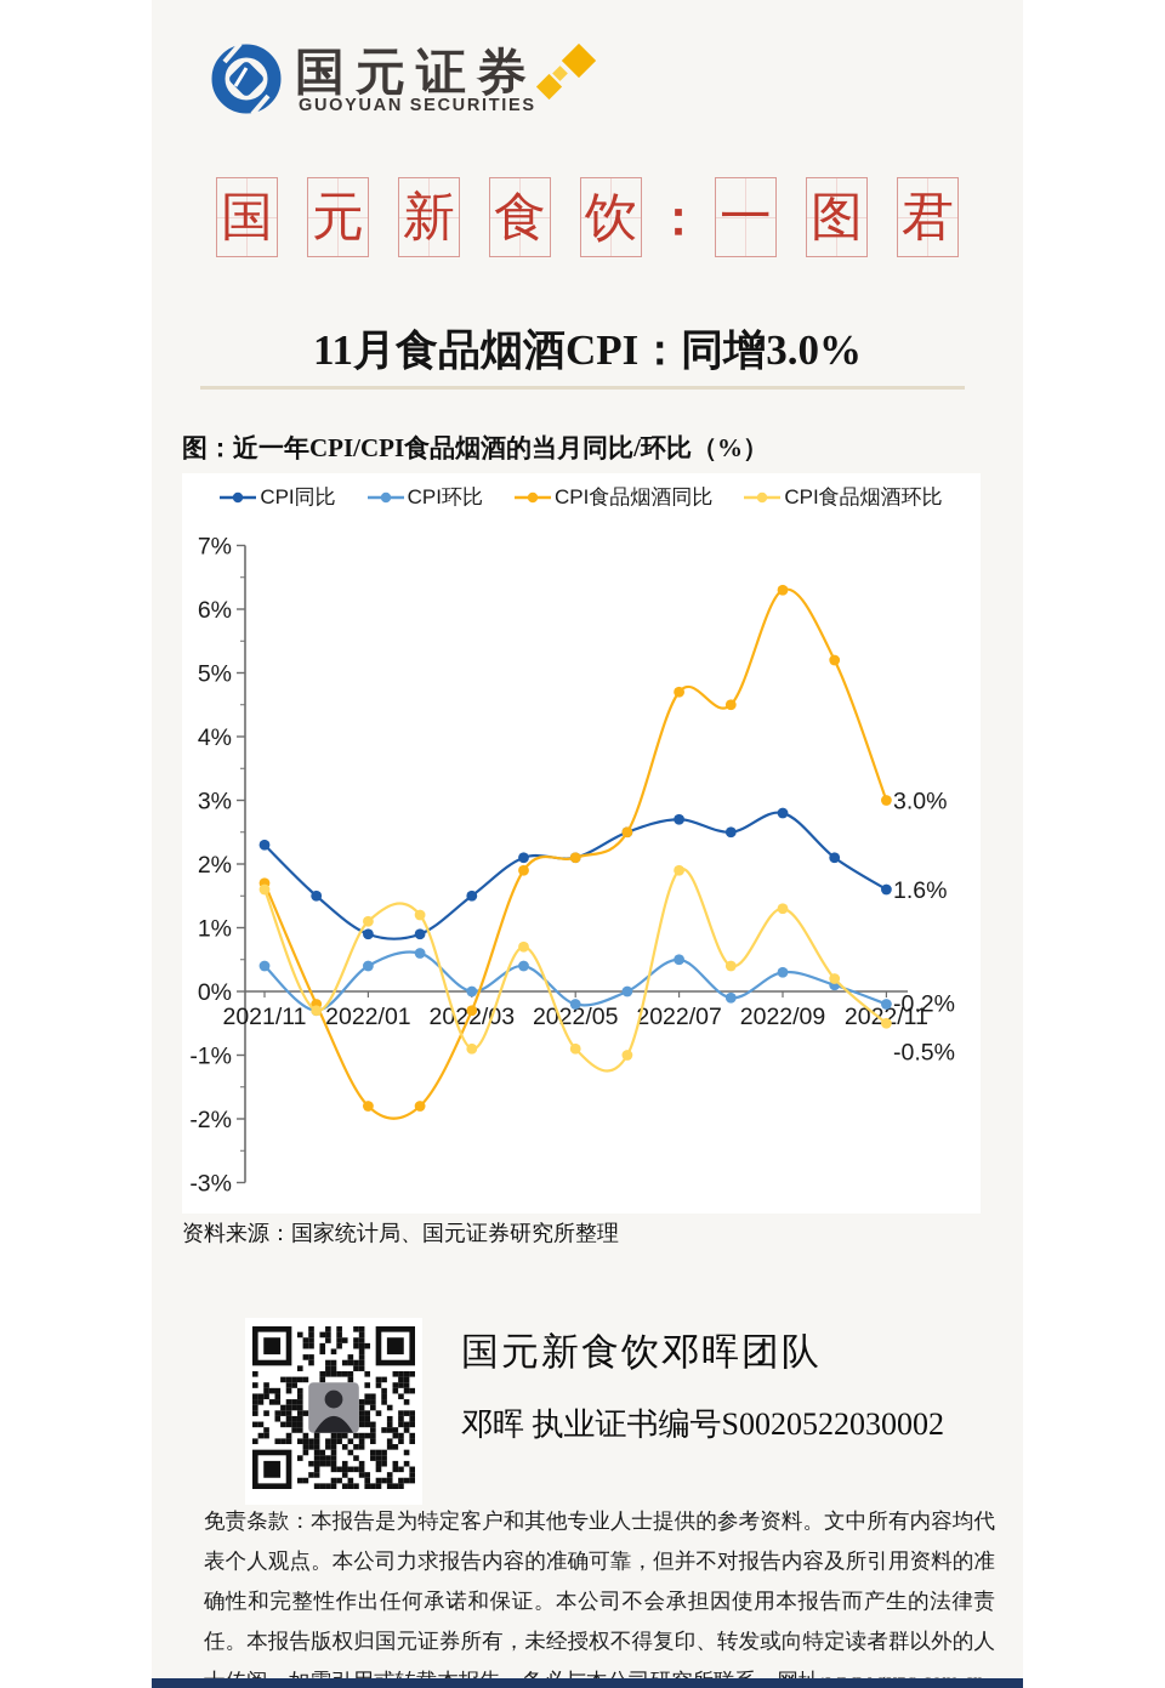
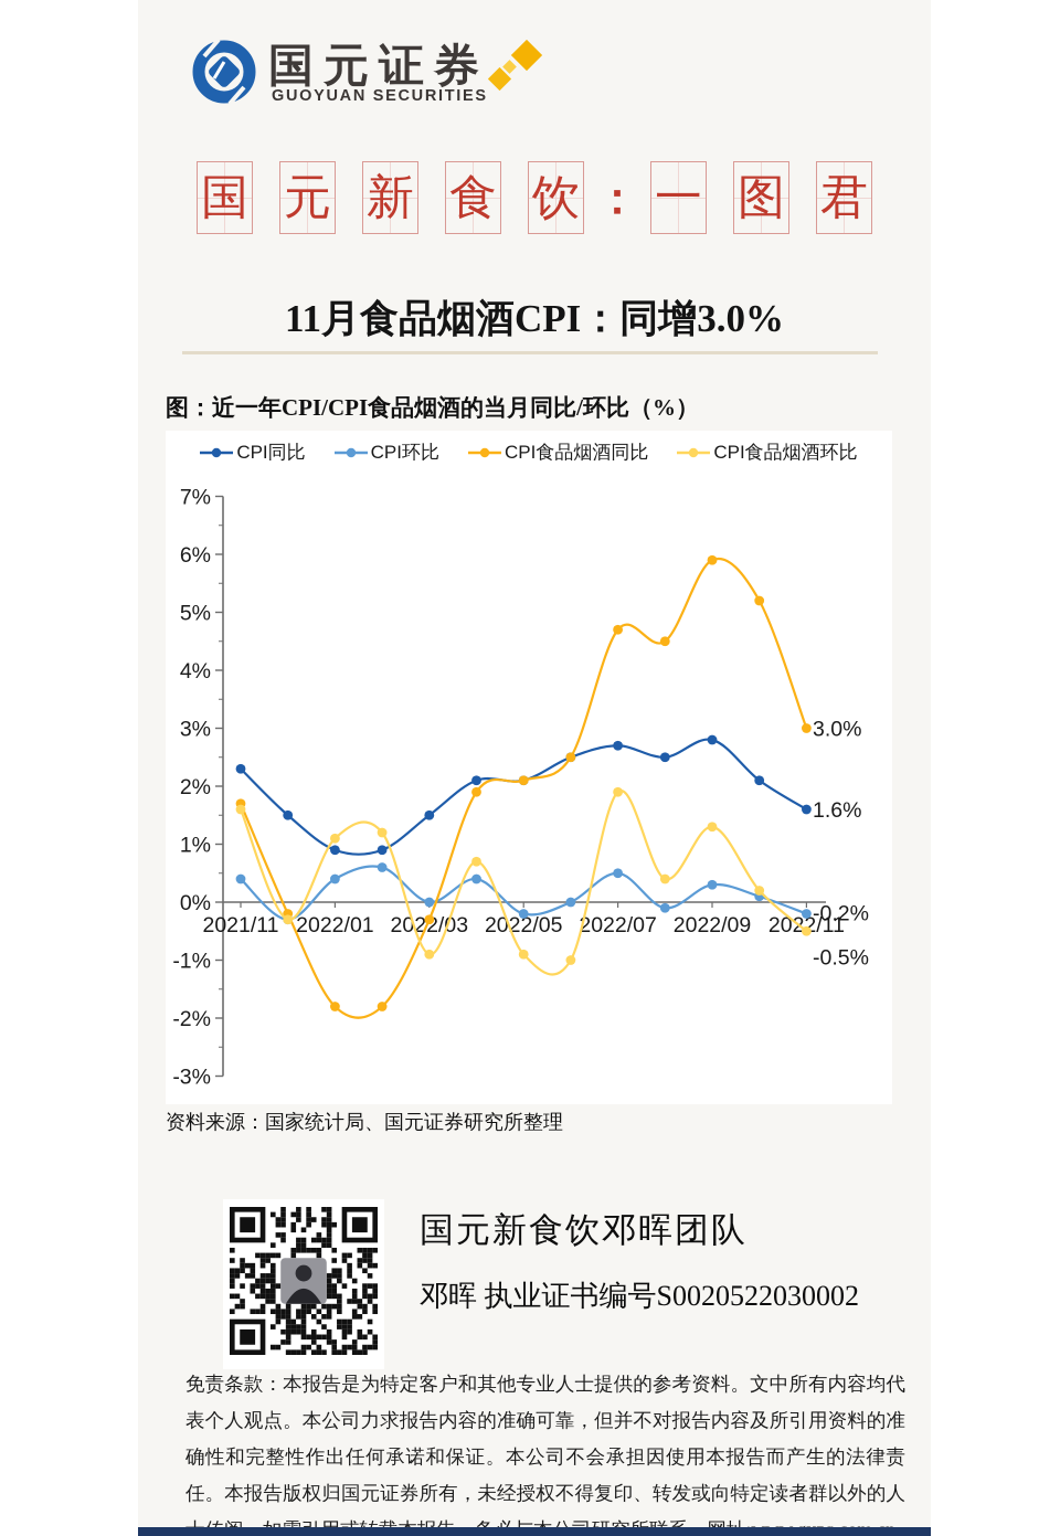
CPI食品烟酒同比/2022/09: 6.3% -> 5.9%
